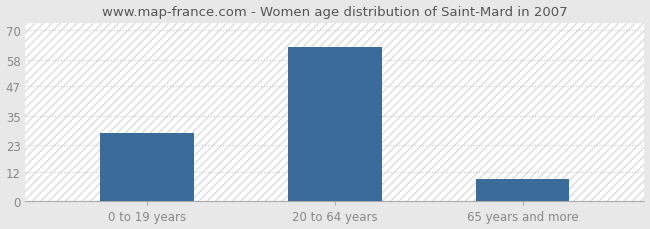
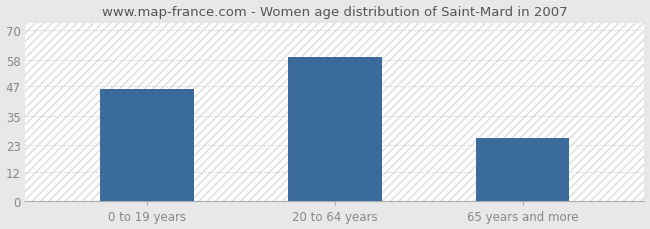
0 to 19 years: 28 -> 46
20 to 64 years: 63 -> 59
65 years and more: 9 -> 26
